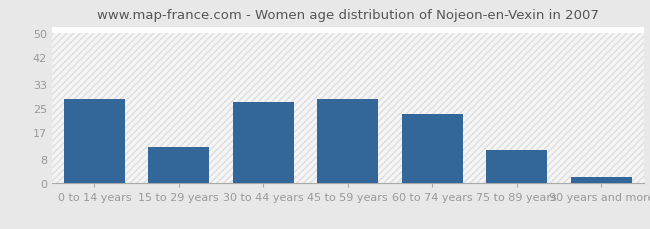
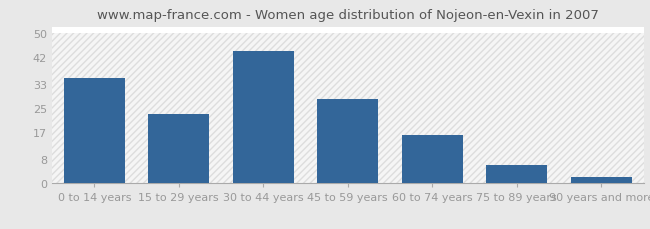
0 to 14 years: 28 -> 35
15 to 29 years: 12 -> 23
30 to 44 years: 27 -> 44
60 to 74 years: 23 -> 16
75 to 89 years: 11 -> 6
